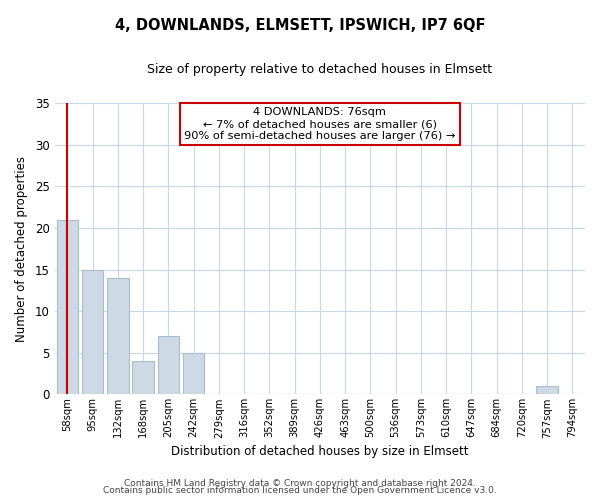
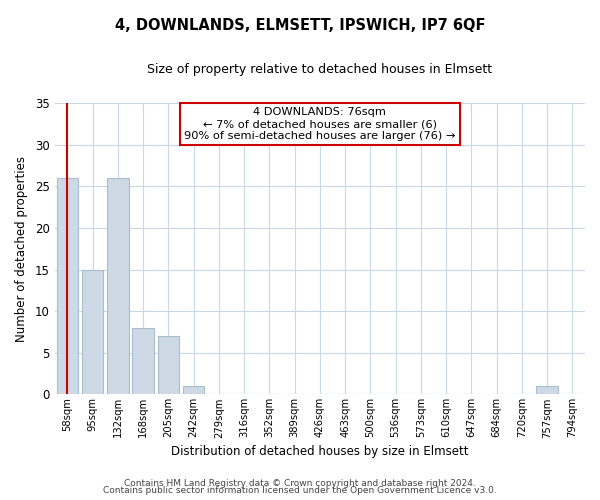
58sqm: 21 -> 26
132sqm: 14 -> 26
168sqm: 4 -> 8
242sqm: 5 -> 1
